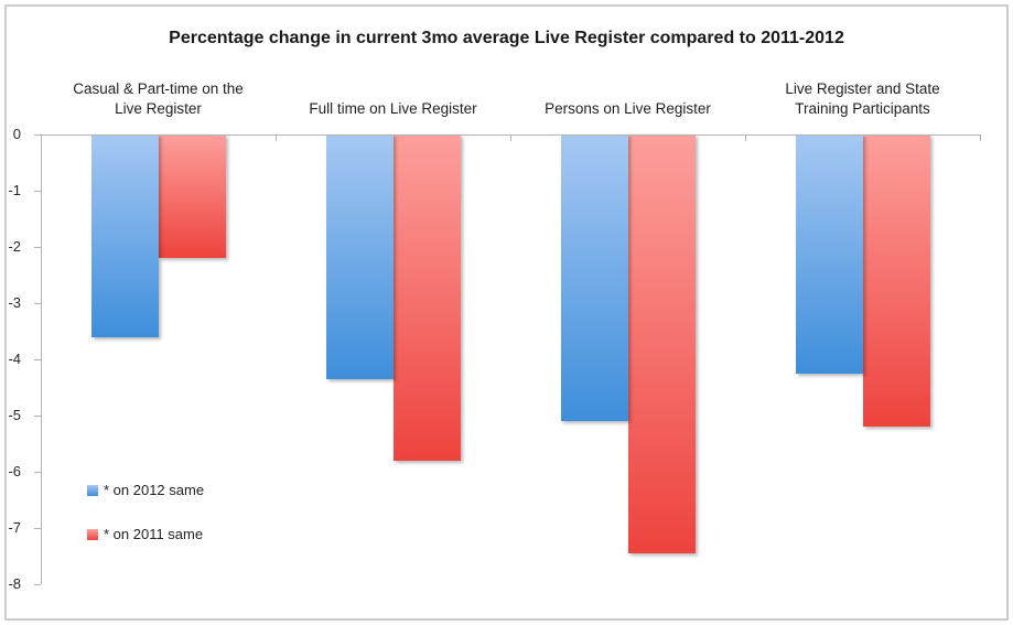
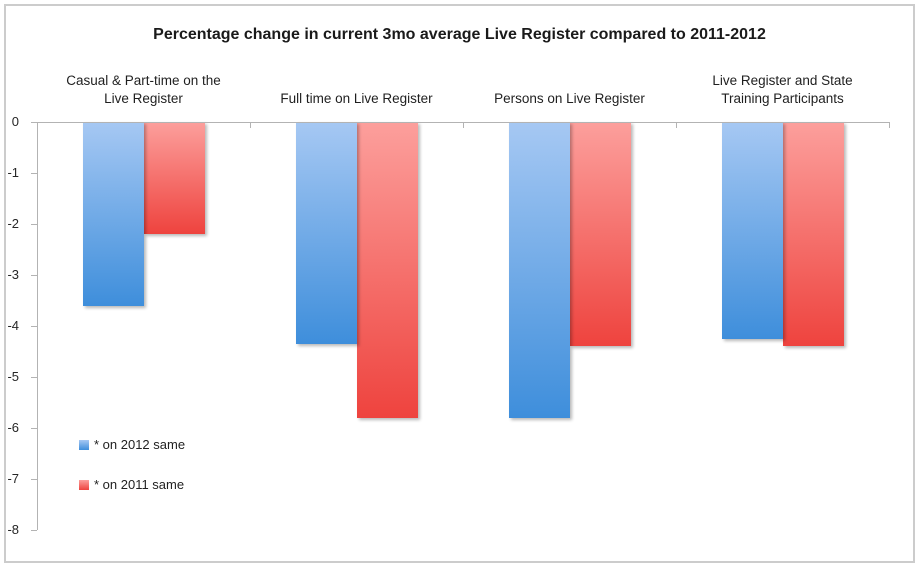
* on 2012 same/Persons on Live Register: -5.1 -> -5.8
* on 2011 same/Persons on Live Register: -7.5 -> -4.4
* on 2011 same/Live Register and State Training Participants: -5.2 -> -4.4
